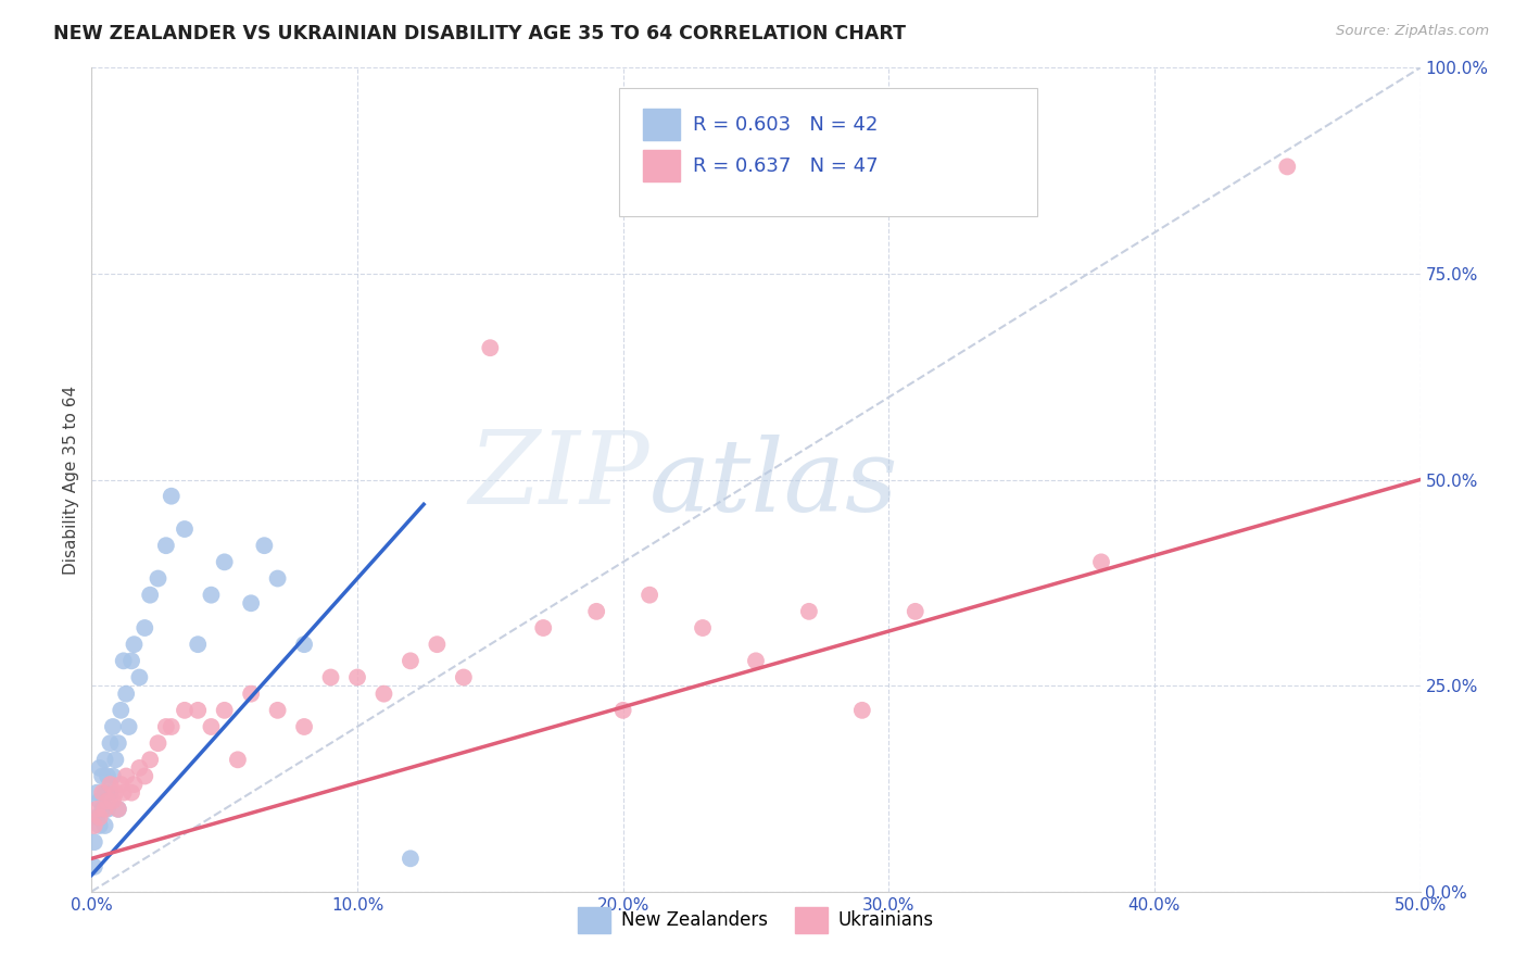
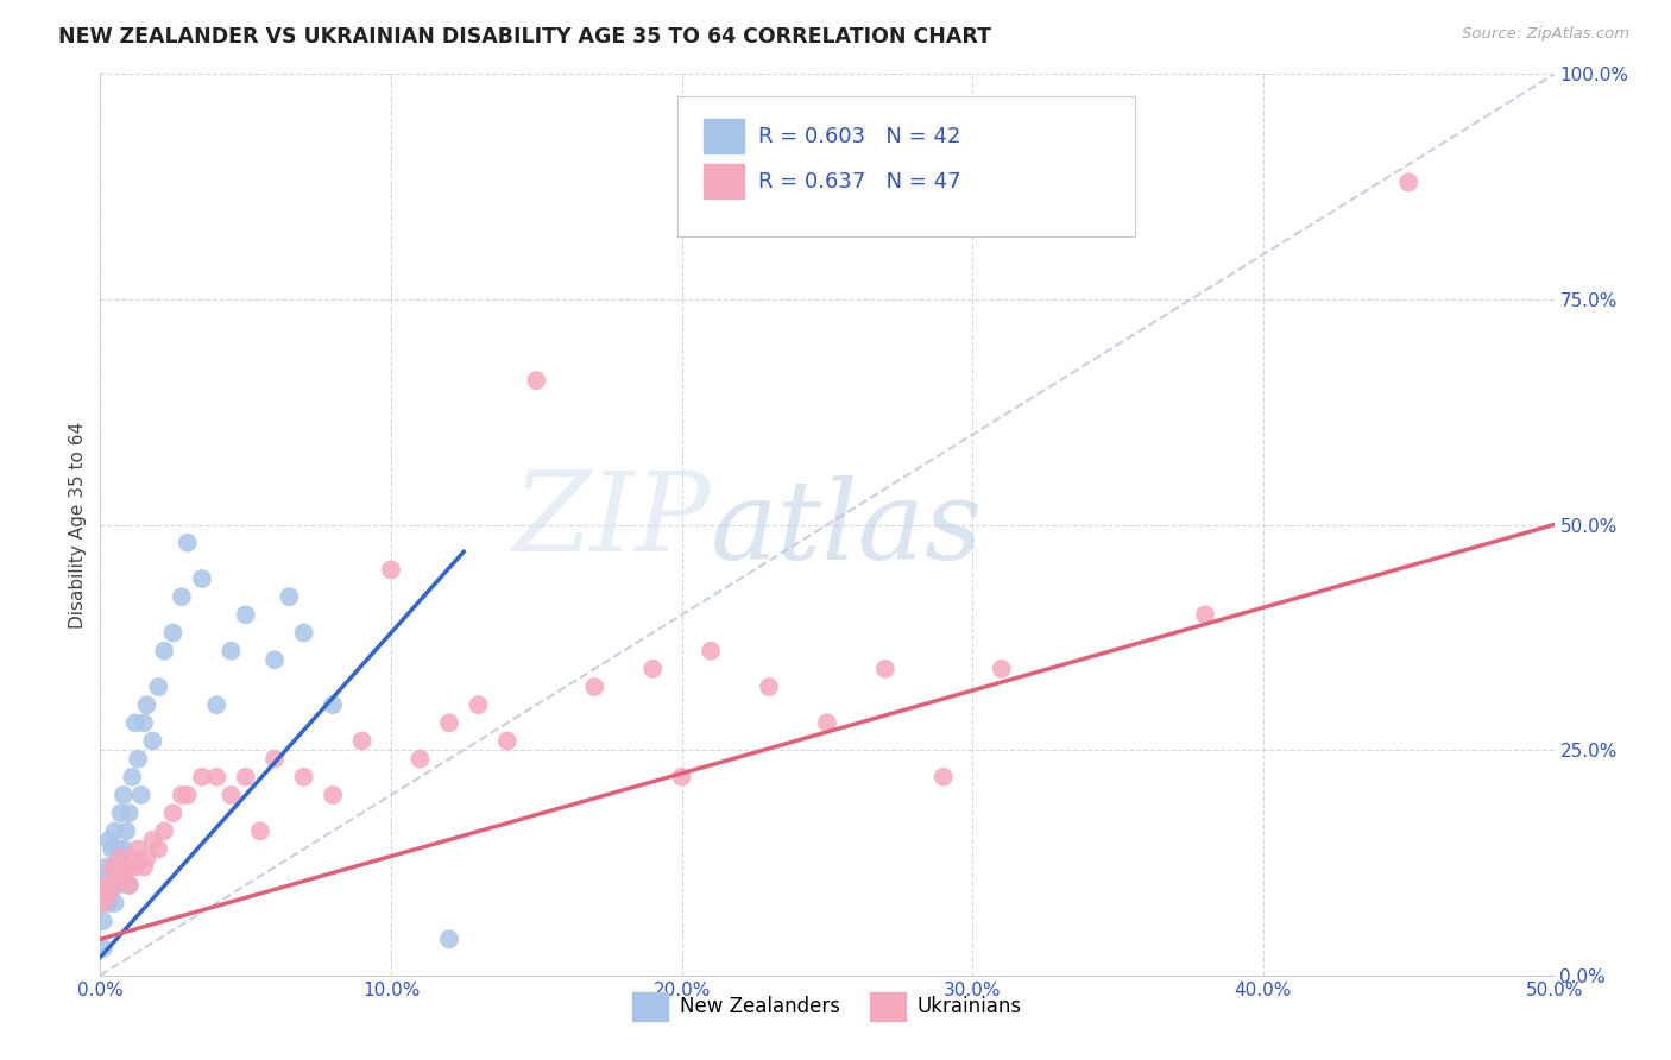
Ukrainians/10.0%: 26% -> 45%
